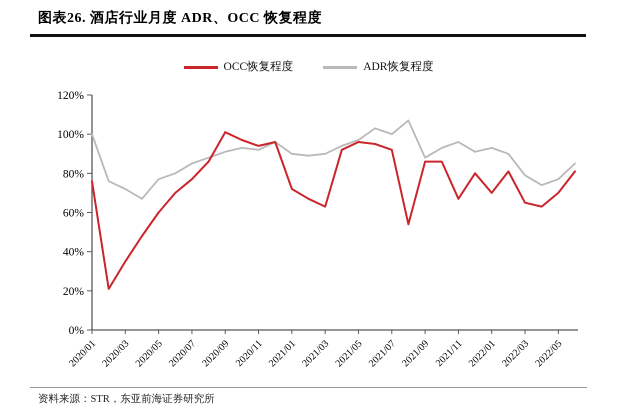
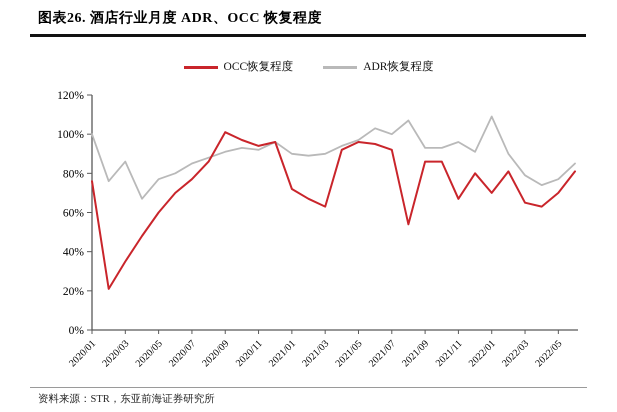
ADR恢复程度/2020/03: 72% -> 86%
ADR恢复程度/2021/09: 88% -> 93%
ADR恢复程度/2022/01: 93% -> 109%
